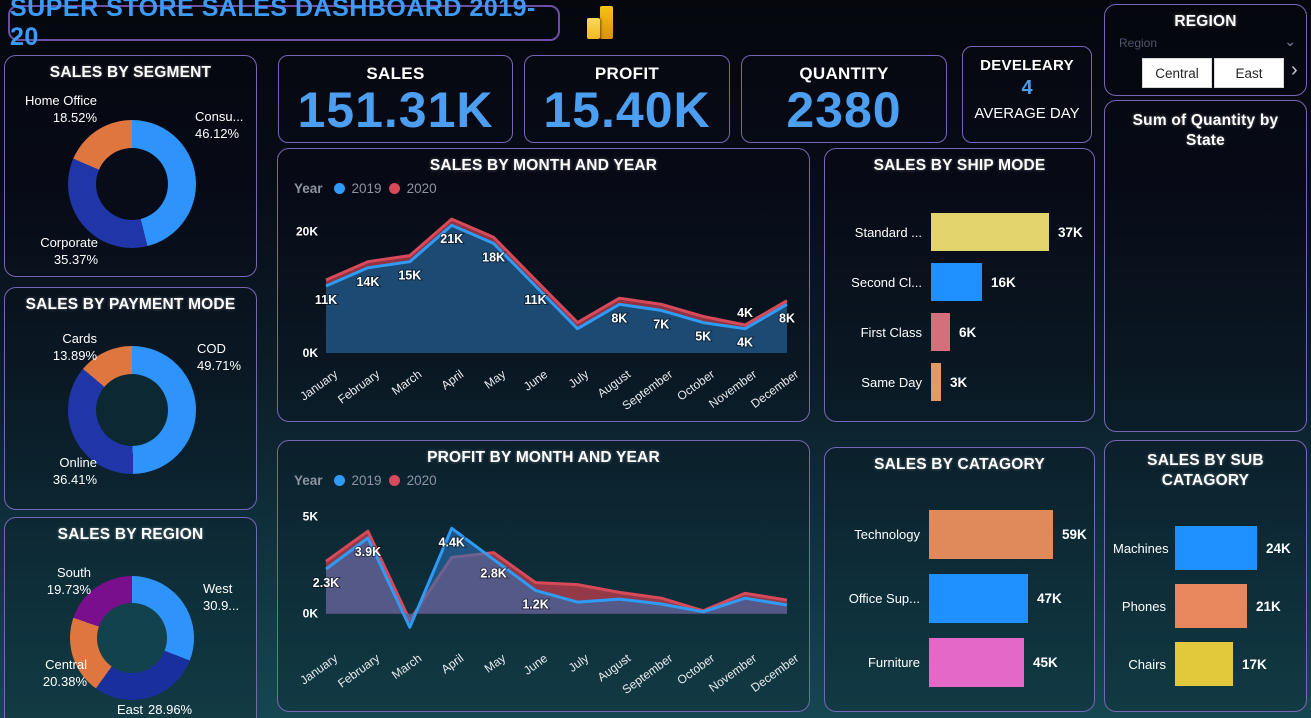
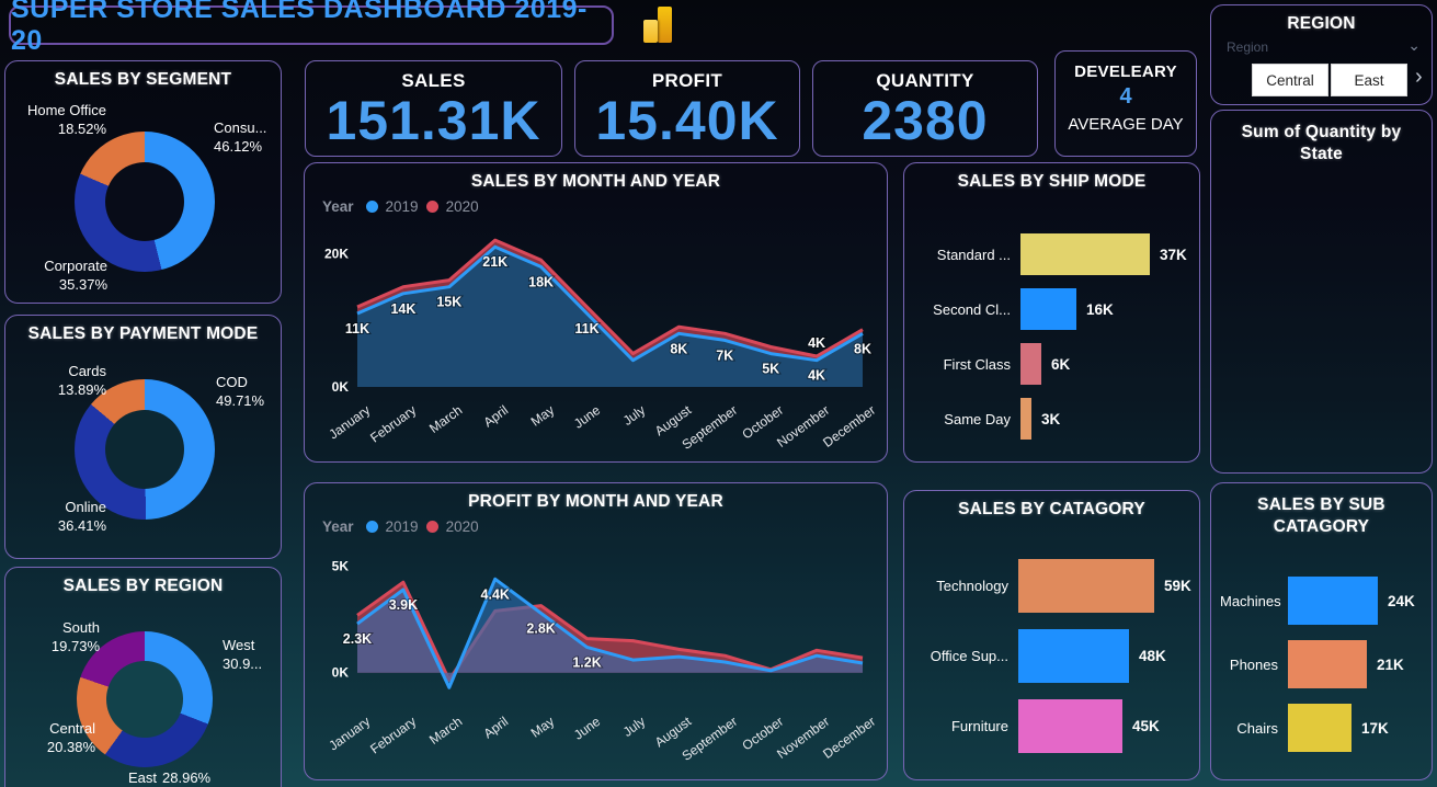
SALES BY CATAGORY/Office Sup...: 47K -> 48K
